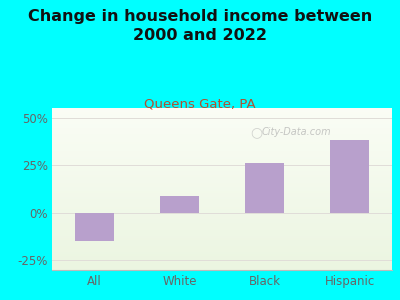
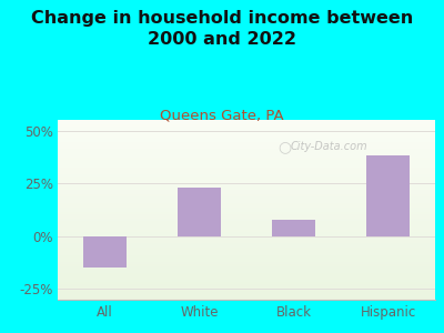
White: 9% -> 23%
Black: 26% -> 8%
